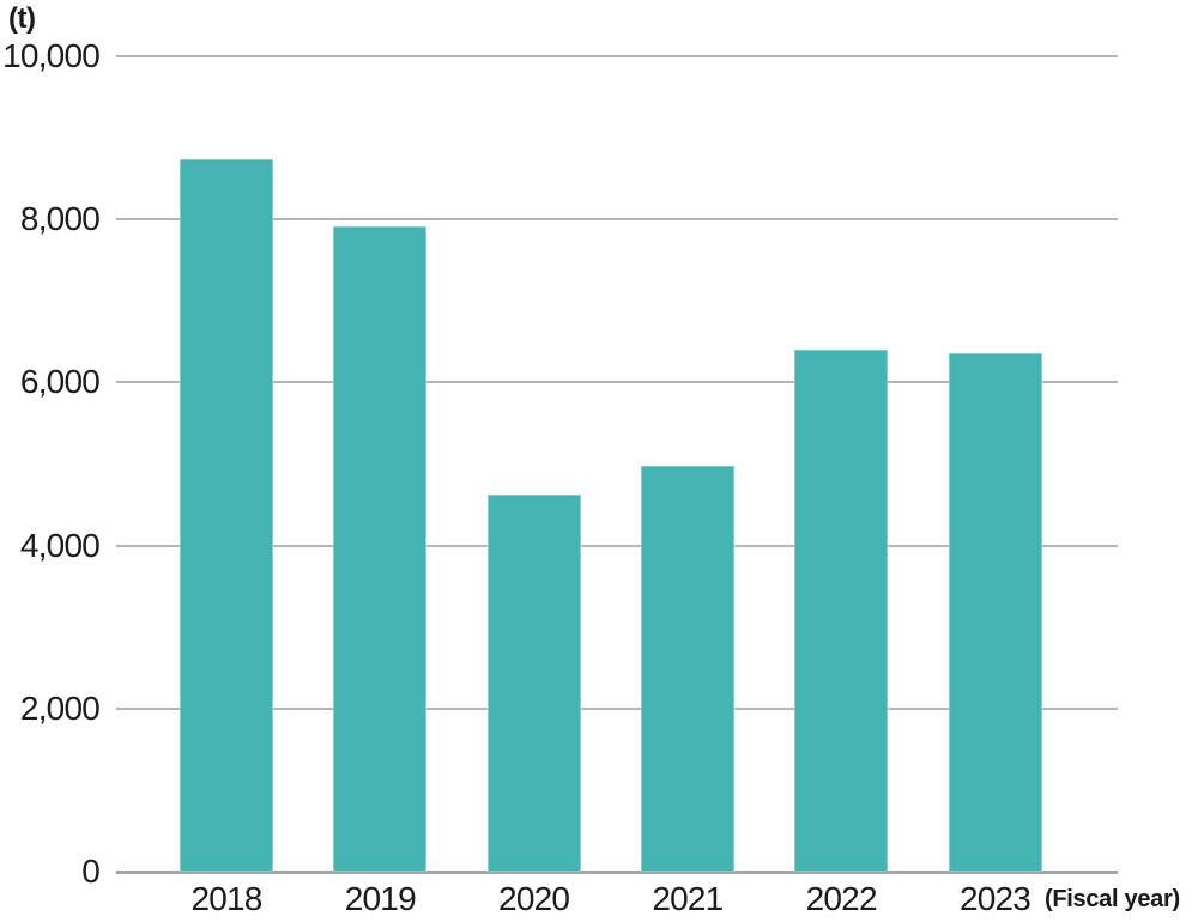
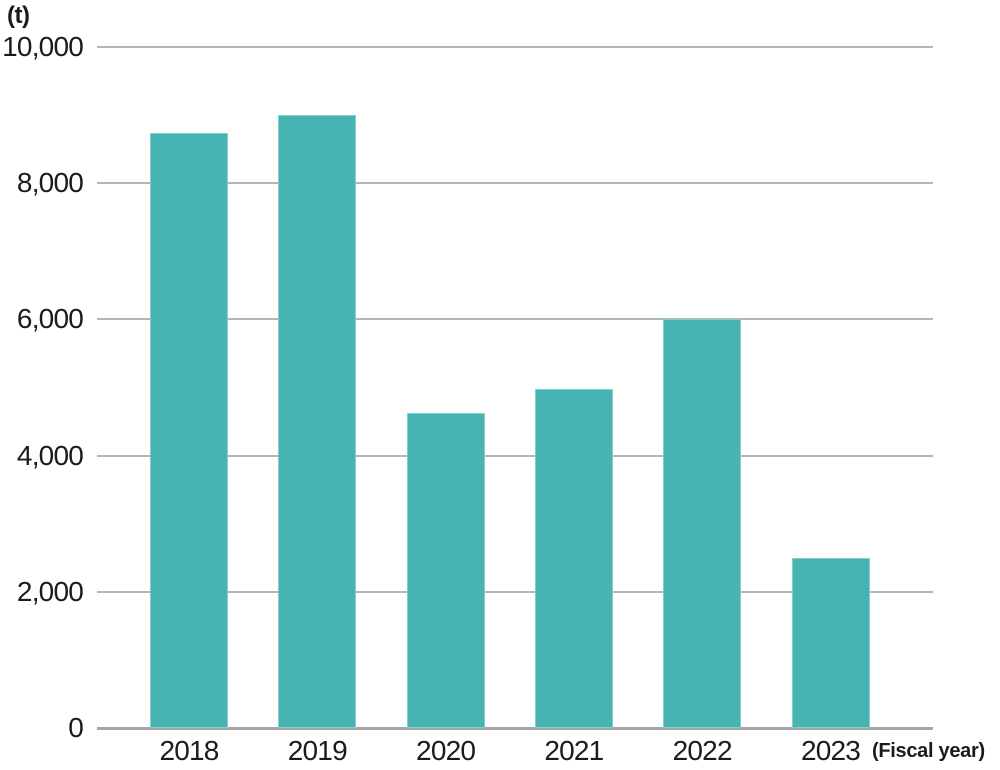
2019: 7900 -> 9000
2022: 6400 -> 6000
2023: 6400 -> 2500
